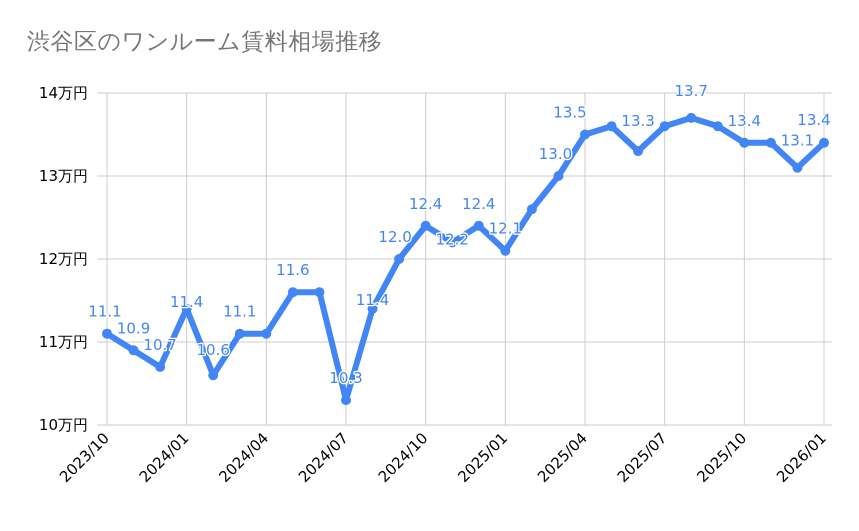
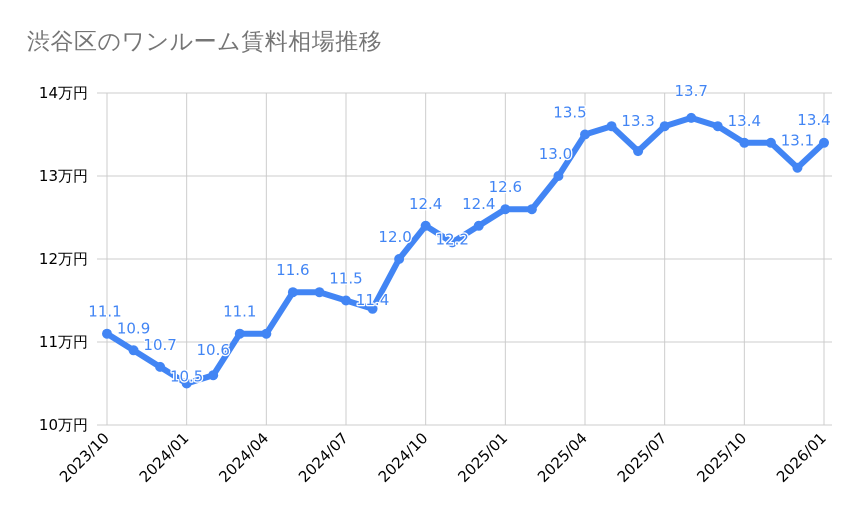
2024/01: 11.4 -> 10.5
2024/07: 10.3 -> 11.5
2025/01: 12.1 -> 12.6
